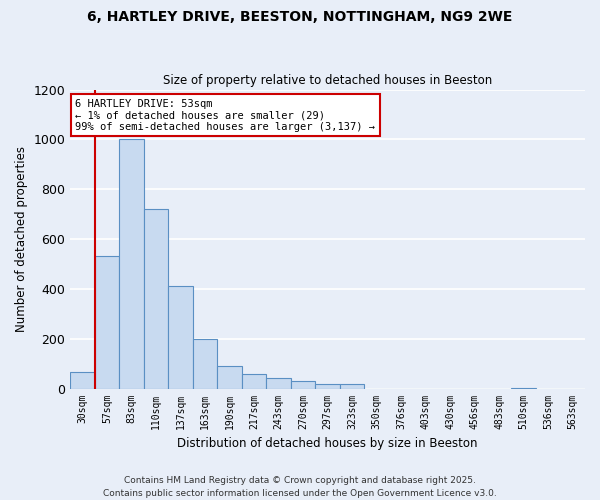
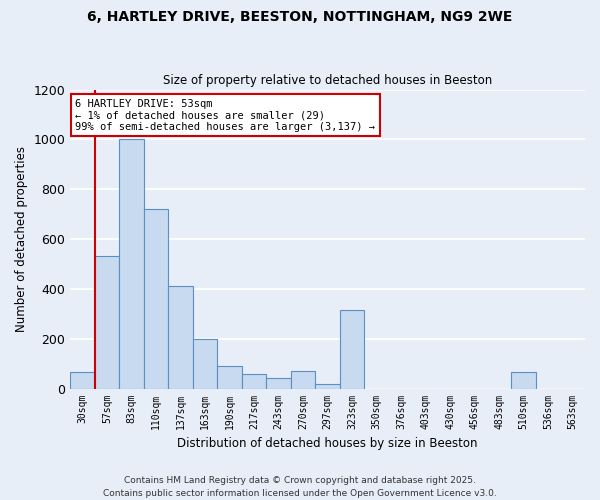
270sqm: 32 -> 70
323sqm: 18 -> 315
510sqm: 2 -> 65
